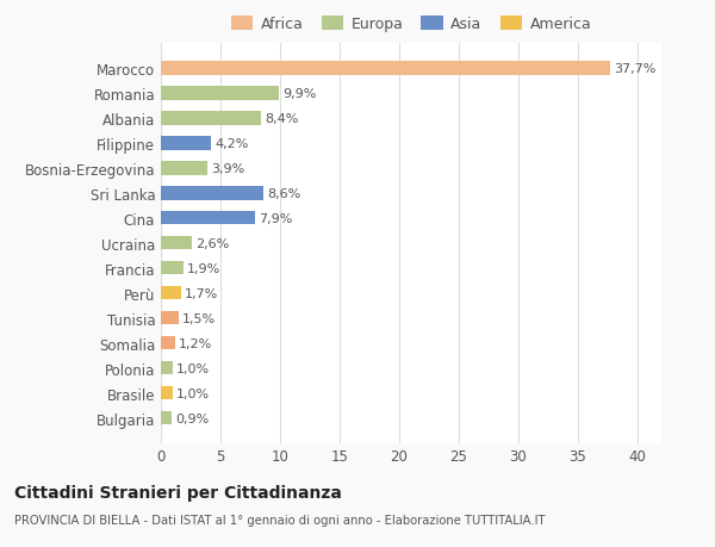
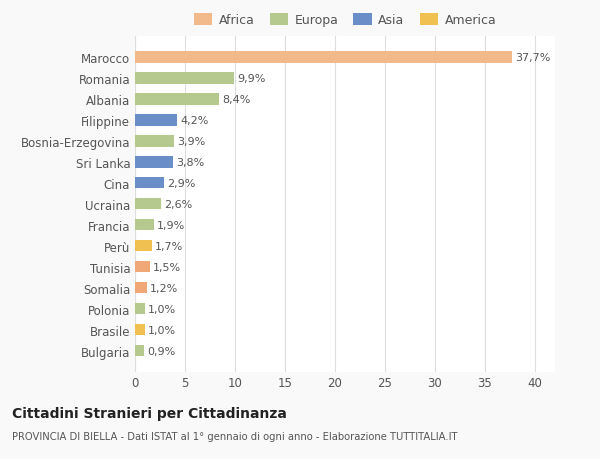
Sri Lanka: 8,6% -> 3,8%
Cina: 7,9% -> 2,9%
